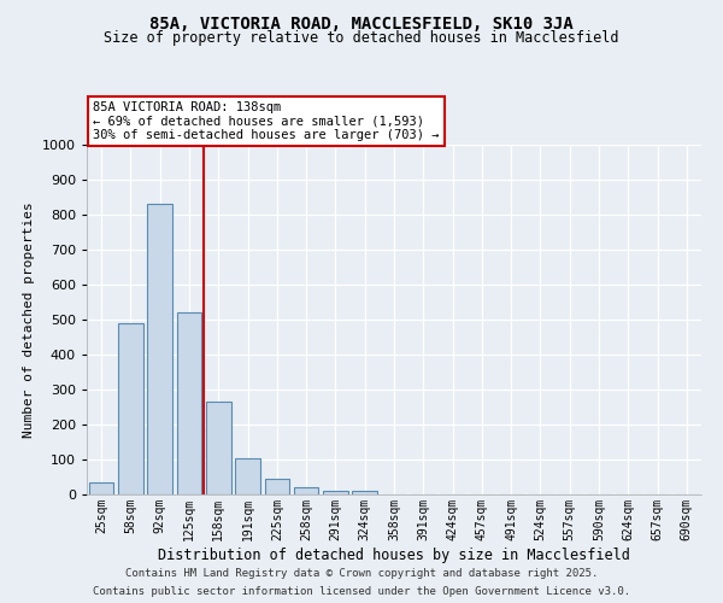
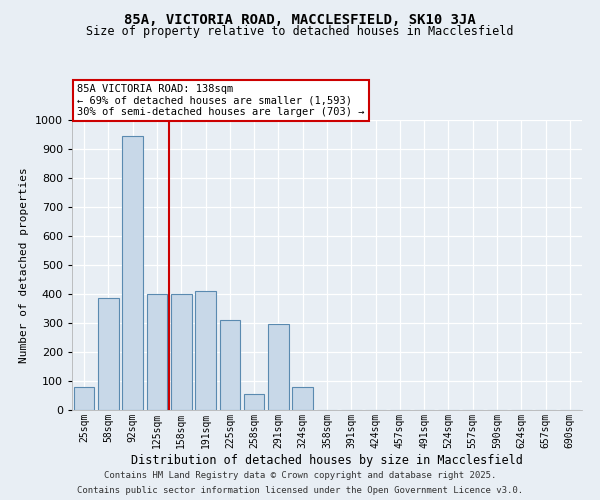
25sqm: 35 -> 80
58sqm: 490 -> 385
92sqm: 830 -> 945
125sqm: 520 -> 400
158sqm: 265 -> 400
191sqm: 105 -> 410
225sqm: 45 -> 310
258sqm: 22 -> 55
291sqm: 10 -> 295
324sqm: 10 -> 80
